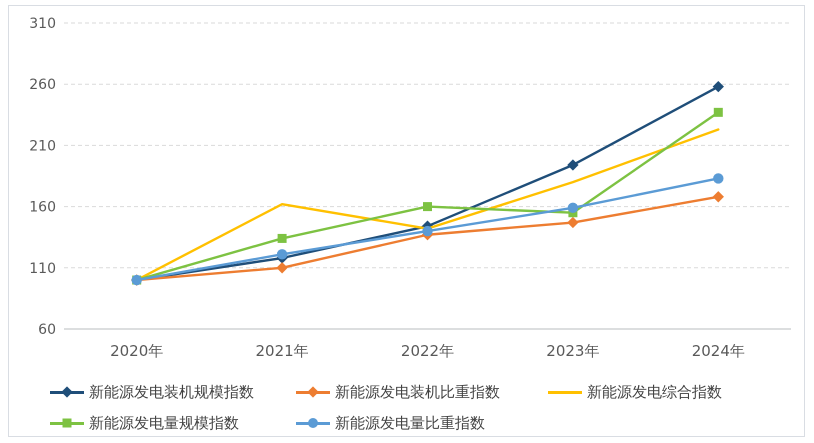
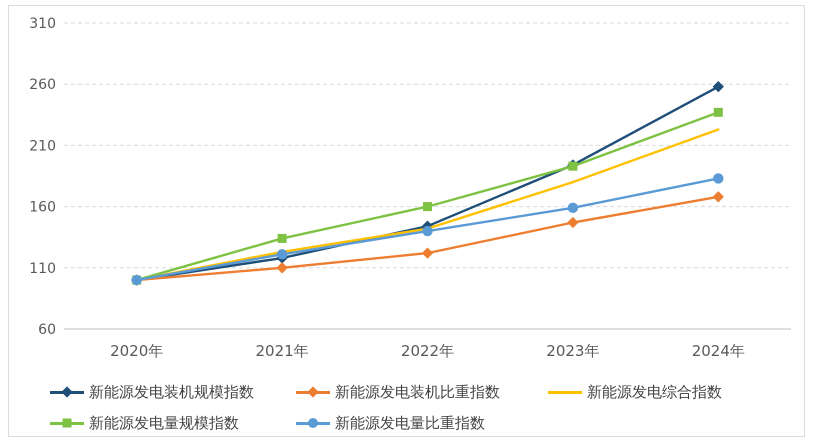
新能源发电综合指数/2021年: 162 -> 123
新能源发电装机比重指数/2022年: 137 -> 122
新能源发电量规模指数/2023年: 155 -> 193
